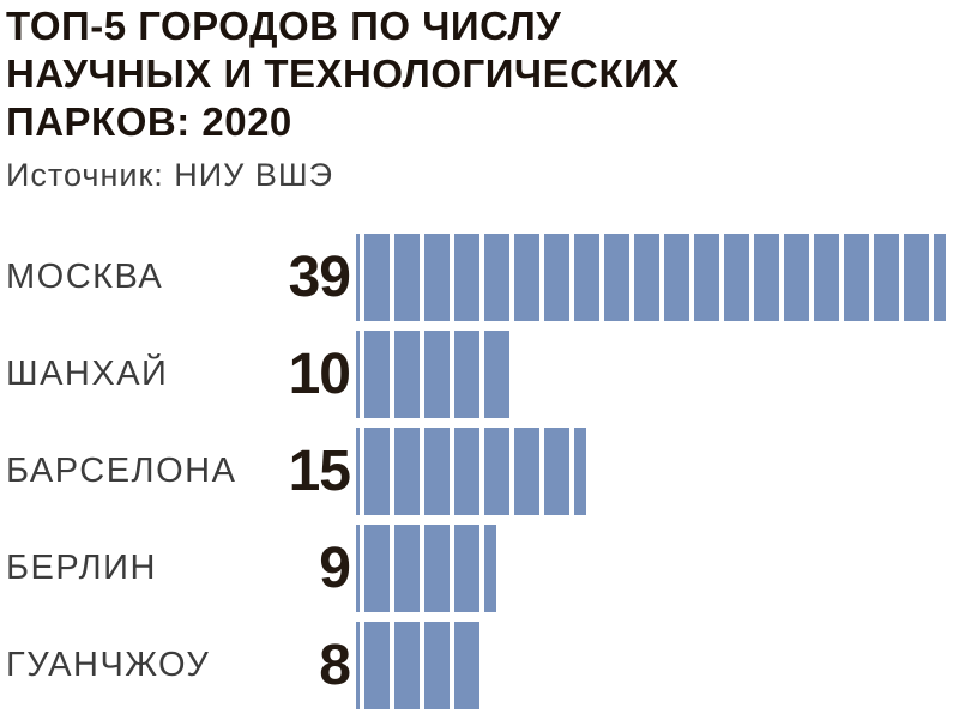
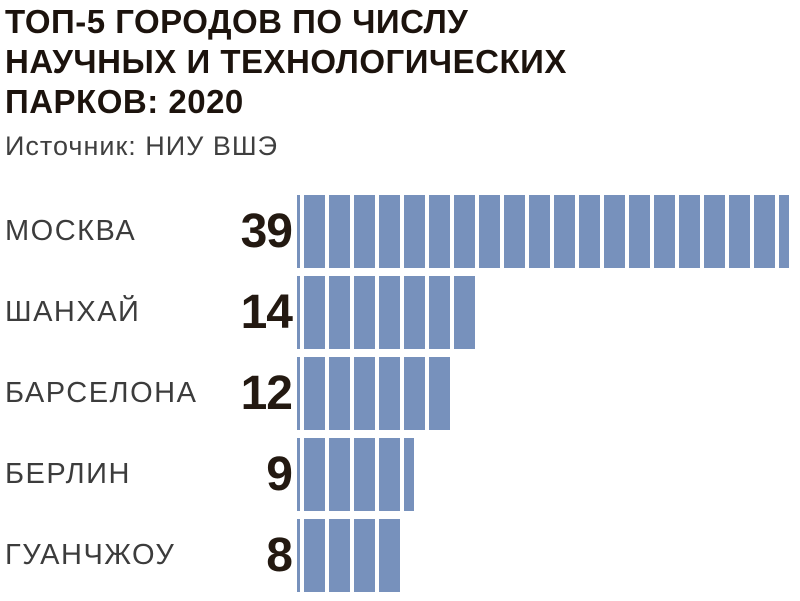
ШАНХАЙ: 10 -> 14
БАРСЕЛОНА: 15 -> 12
